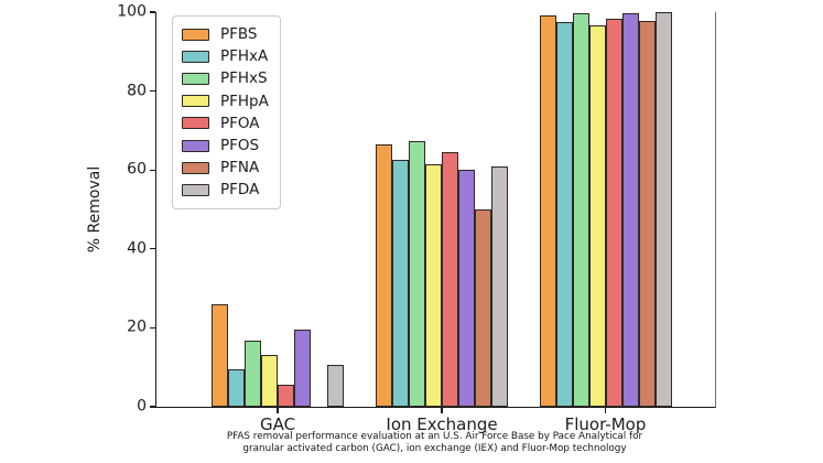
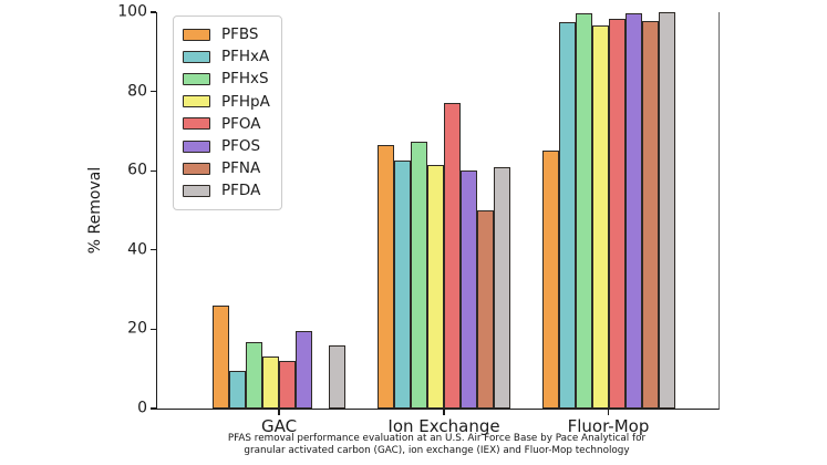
PFOA/GAC: 6 -> 12
PFDA/GAC: 11 -> 16
PFOA/Ion Exchange: 64 -> 77
PFBS/Fluor-Mop: 99 -> 65
